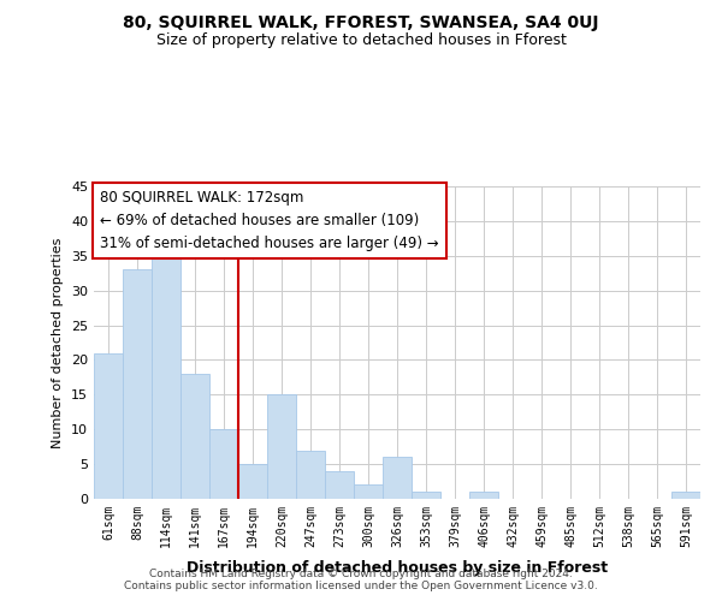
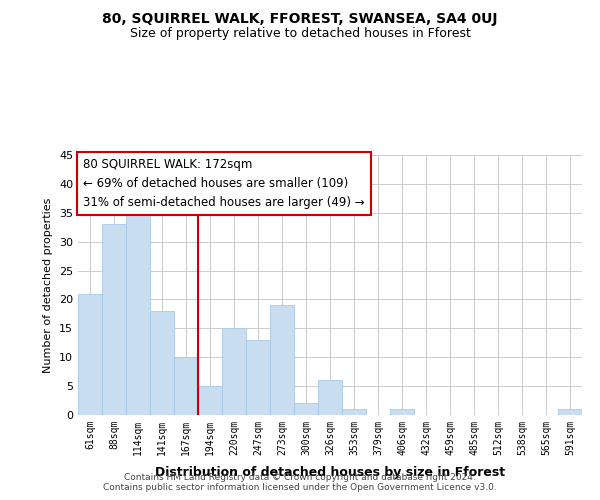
247sqm: 7 -> 13
273sqm: 4 -> 19
